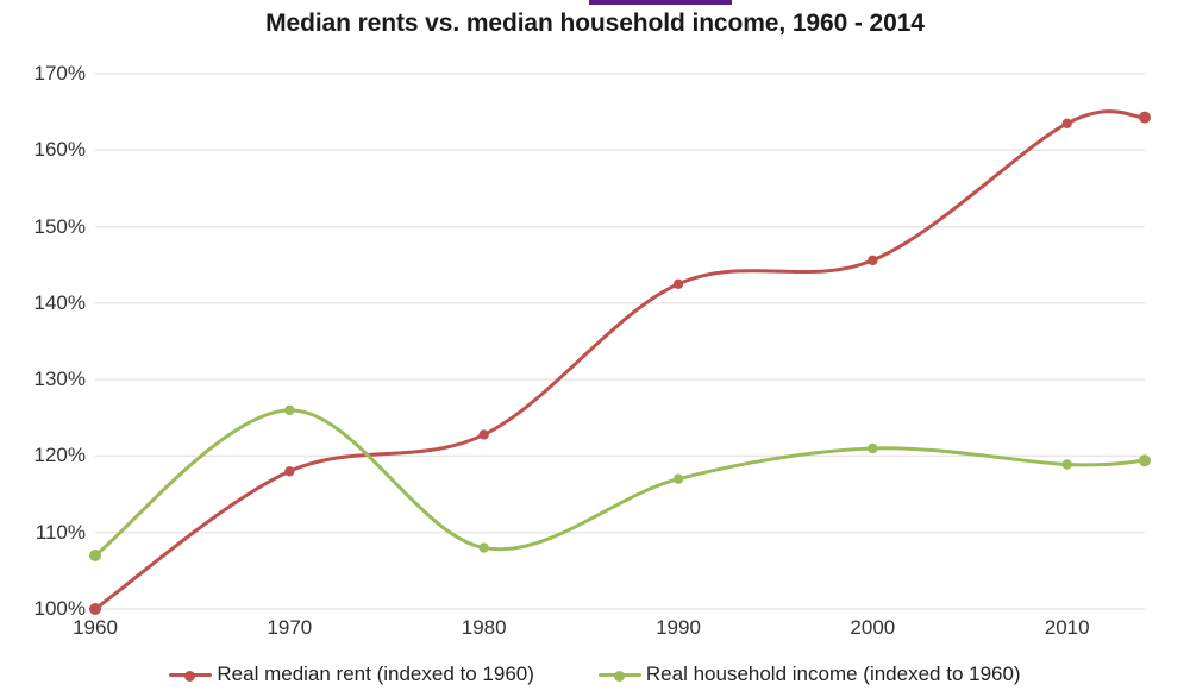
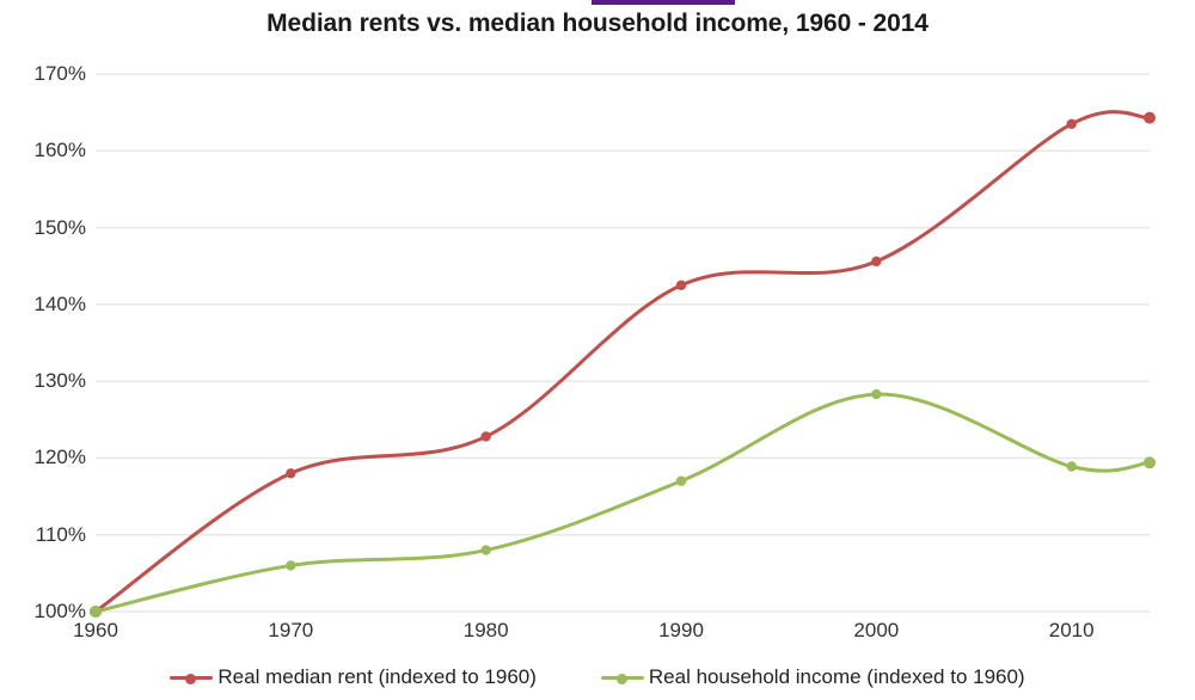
Real household income (indexed to 1960)/1960: 107% -> 100%
Real household income (indexed to 1960)/1970: 126% -> 106%
Real household income (indexed to 1960)/2000: 121% -> 128%
